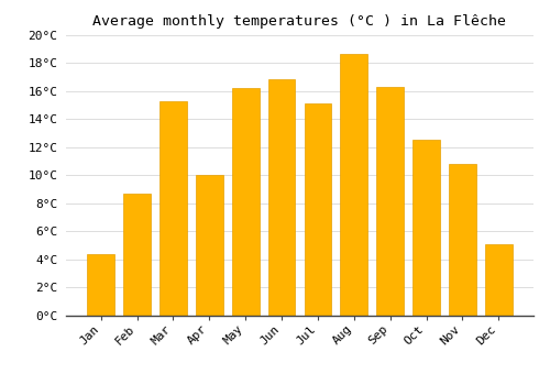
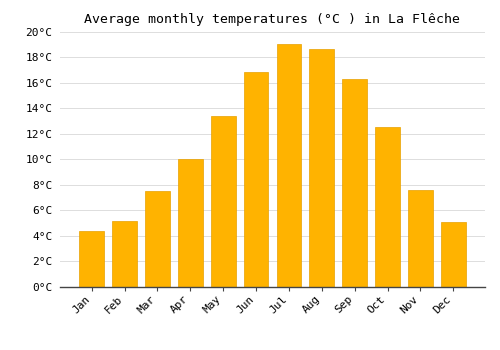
Feb: 8.7°C -> 5.2°C
Mar: 15.3°C -> 7.5°C
May: 16.2°C -> 13.4°C
Jul: 15.1°C -> 19.0°C
Nov: 10.8°C -> 7.6°C
